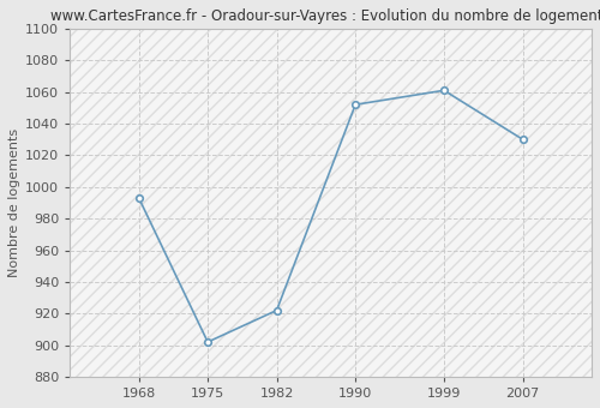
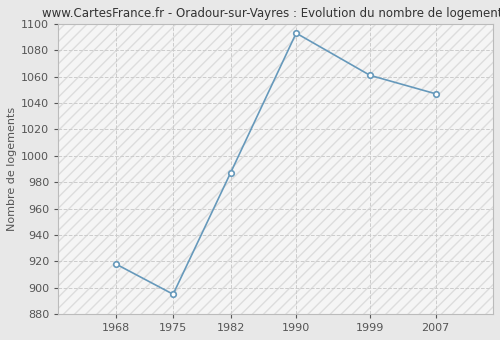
1968: 993 -> 918
1975: 902 -> 895
1982: 922 -> 987
1990: 1052 -> 1093
2007: 1030 -> 1047
